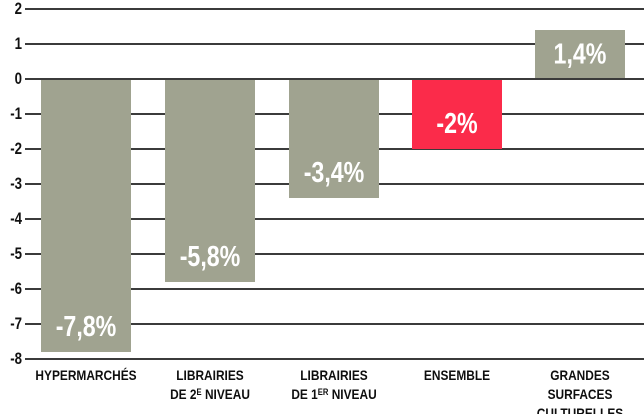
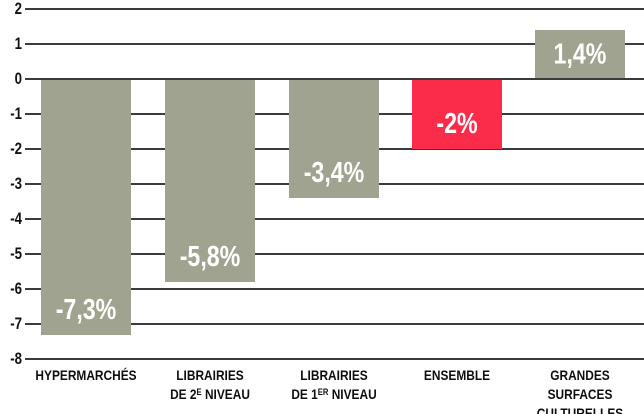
HYPERMARCHÉS: -7,8% -> -7,3%
